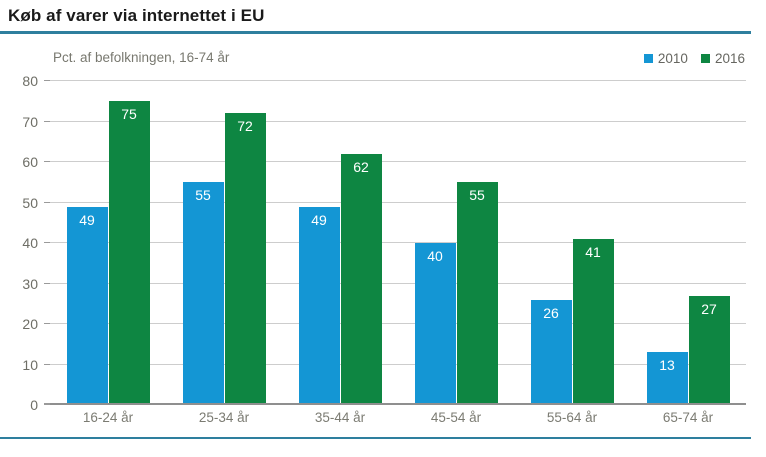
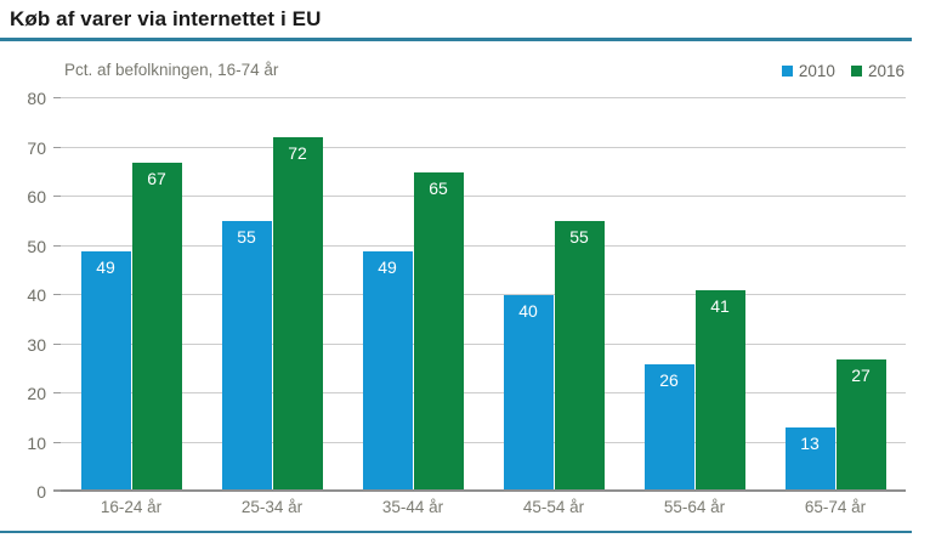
2016/16-24 år: 75 -> 67
2016/35-44 år: 62 -> 65
